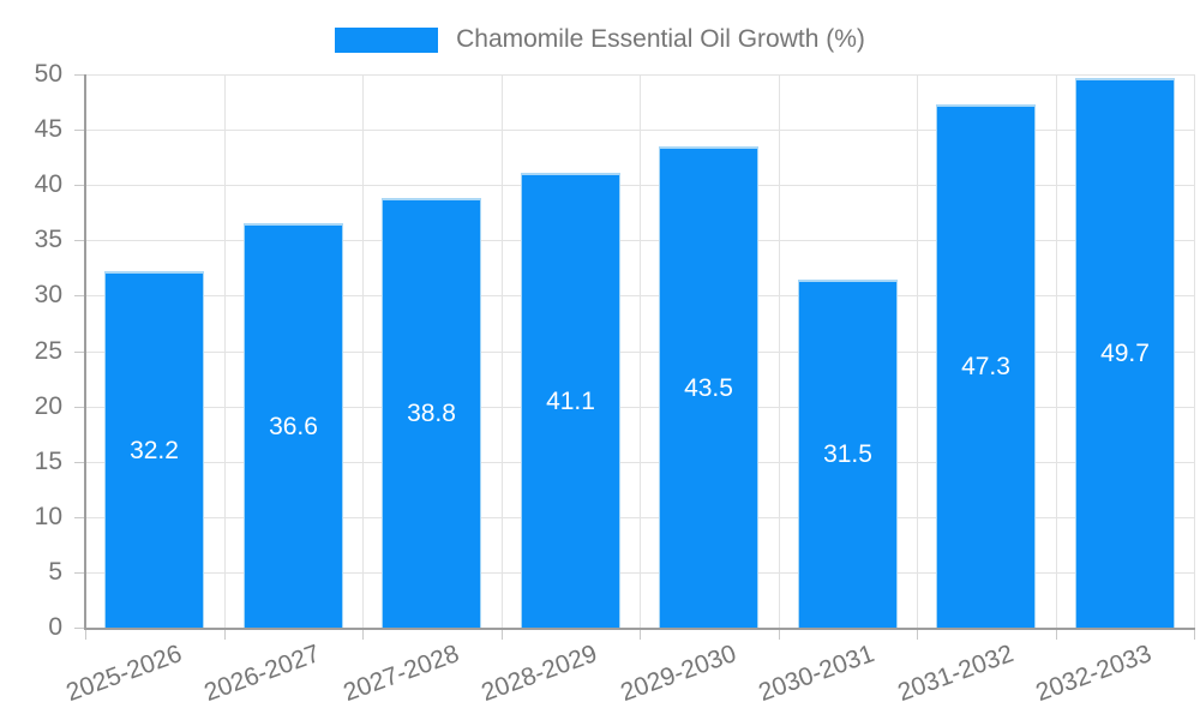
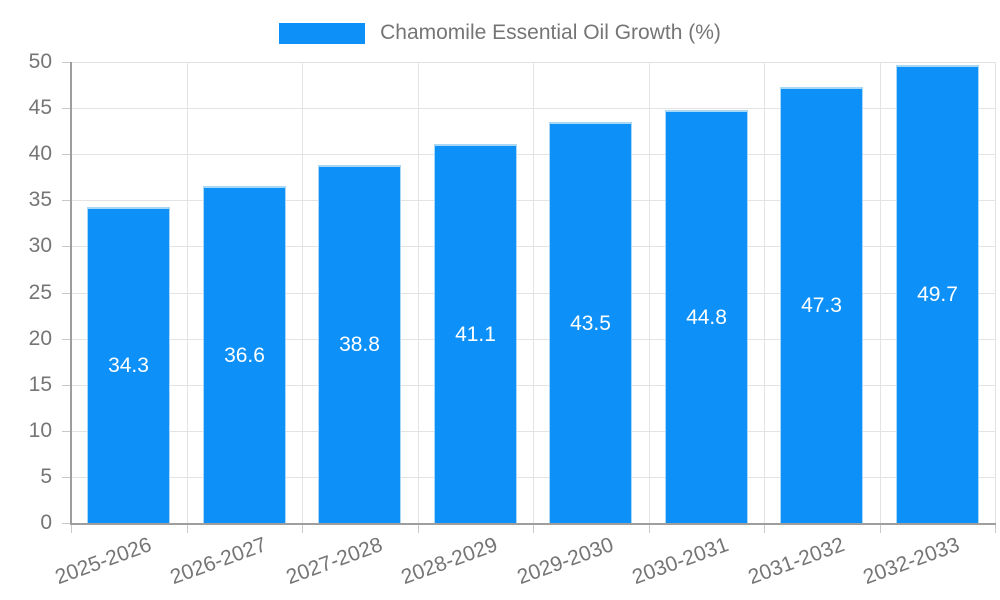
2025-2026: 32.2 -> 34.3
2030-2031: 31.5 -> 44.8
